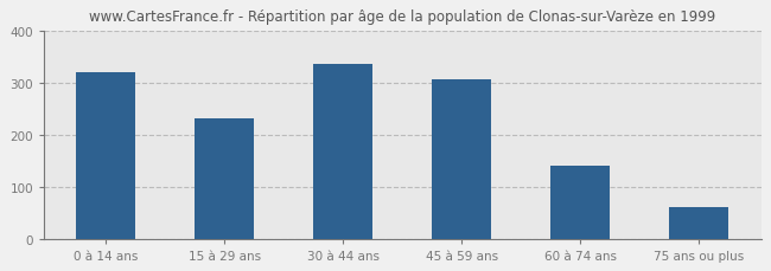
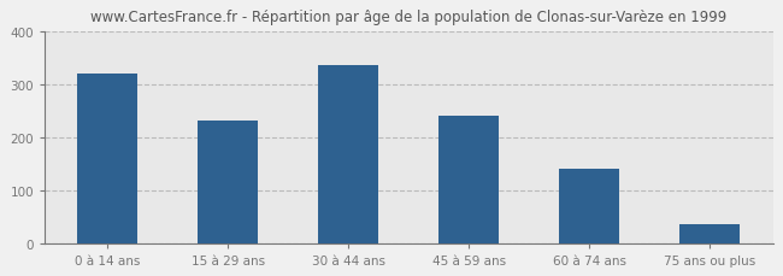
45 à 59 ans: 305 -> 240
75 ans ou plus: 60 -> 35
